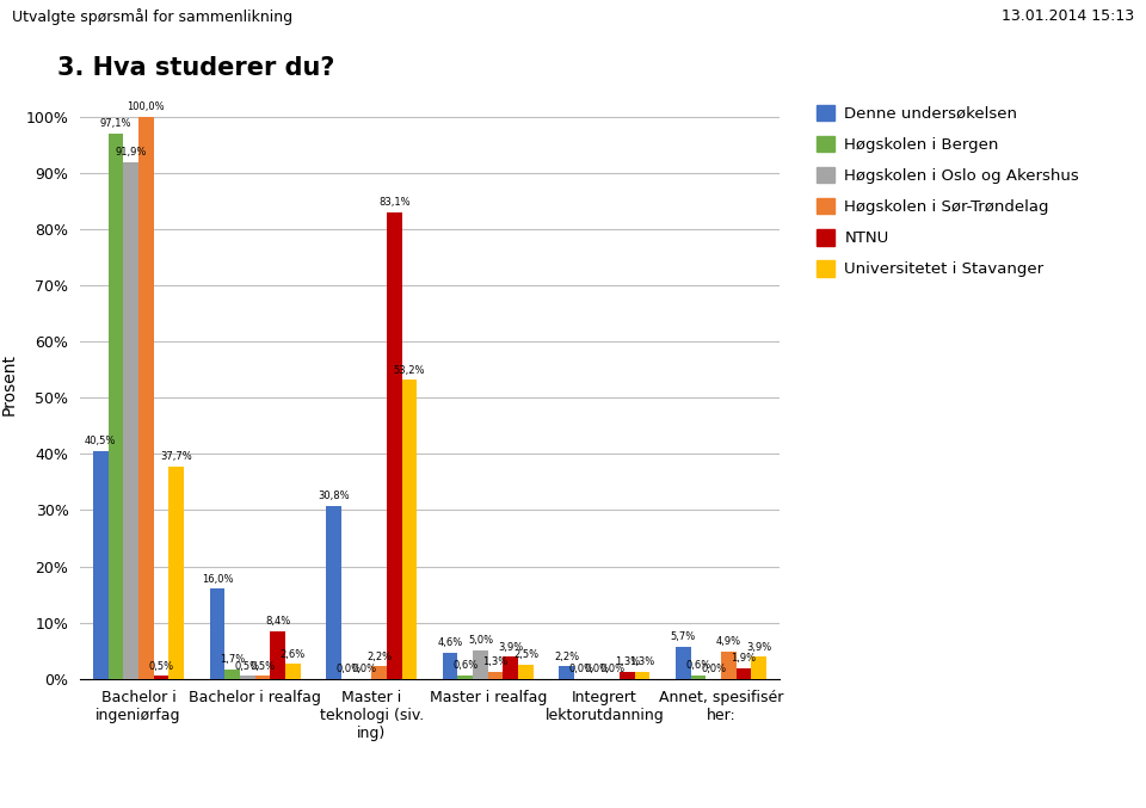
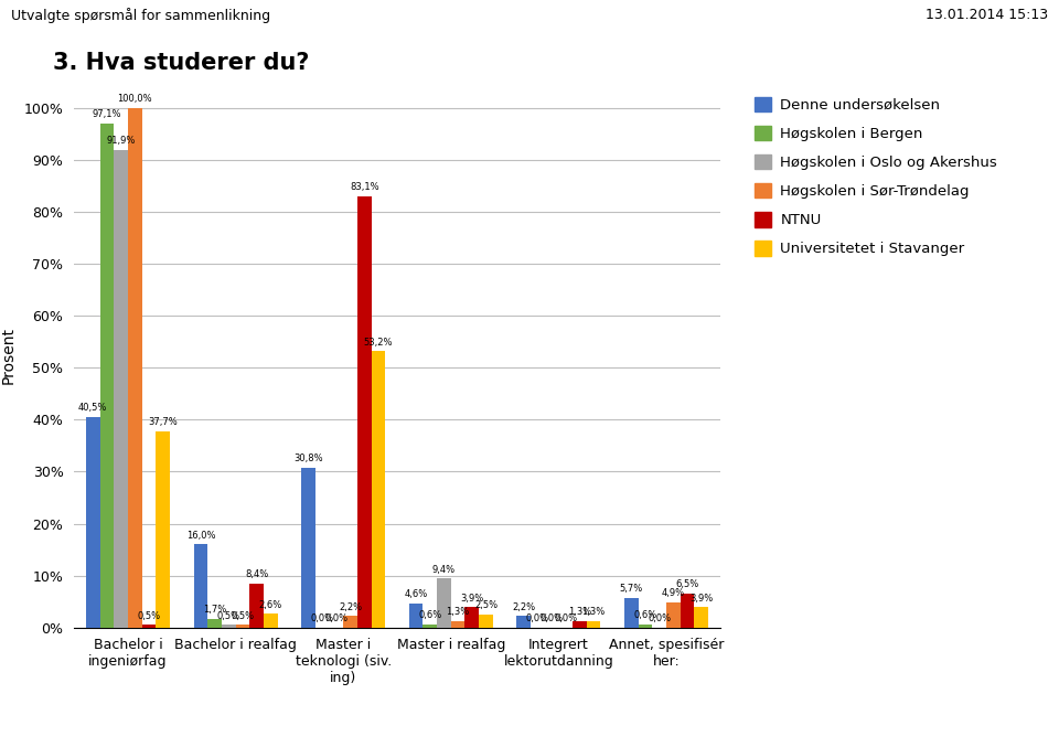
Høgskolen i Oslo og Akershus/Master i realfag: 5,0% -> 9,4%
NTNU/Annet, spesifisér her:: 1,9% -> 6,5%
